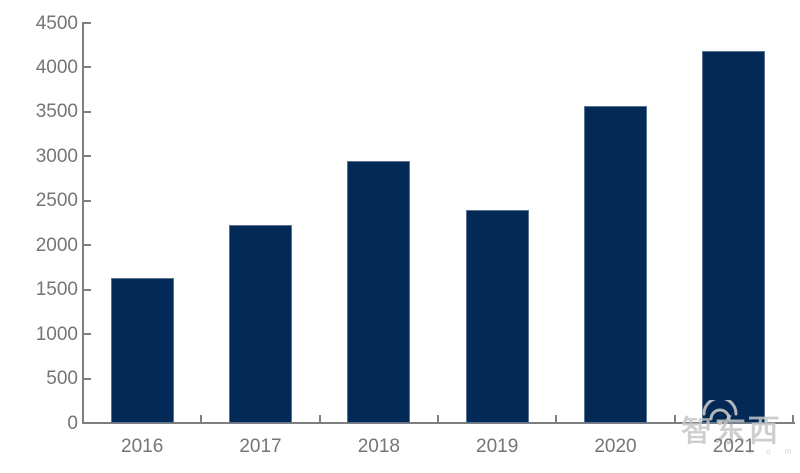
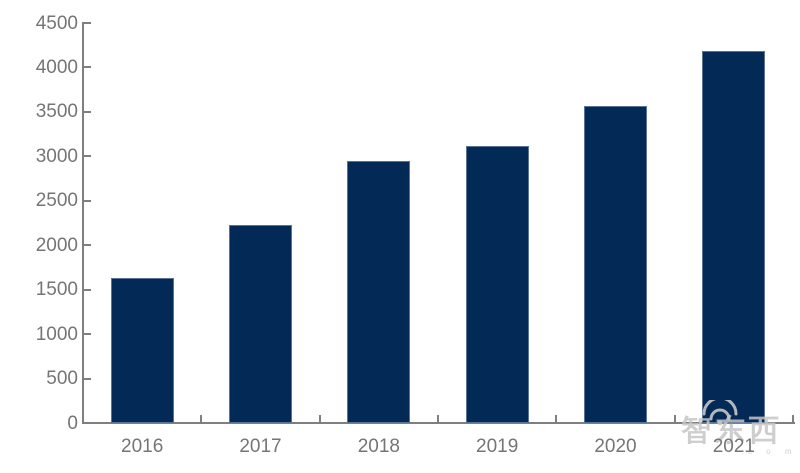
2019: 2400 -> 3100
